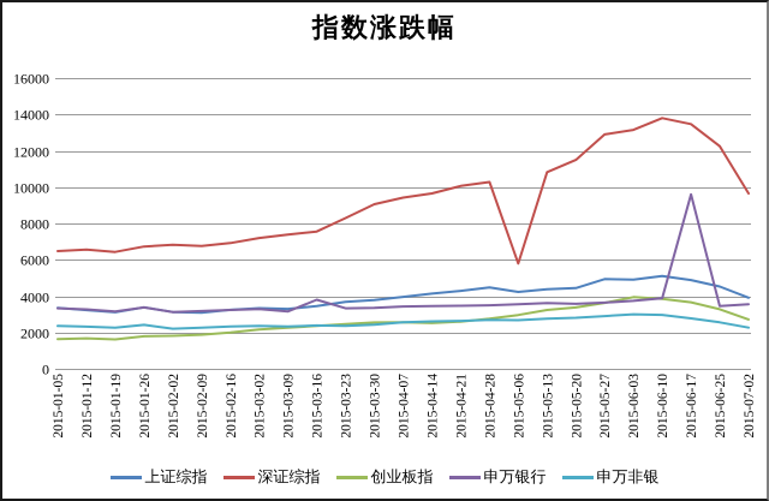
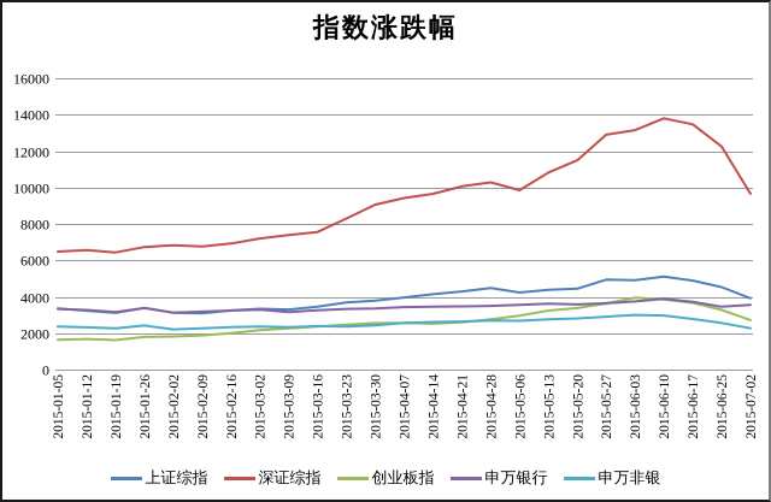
申万银行/2015-03-16: 3800 -> 3300
深证综指/2015-05-06: 5800 -> 9800
申万银行/2015-06-17: 9600 -> 3700
